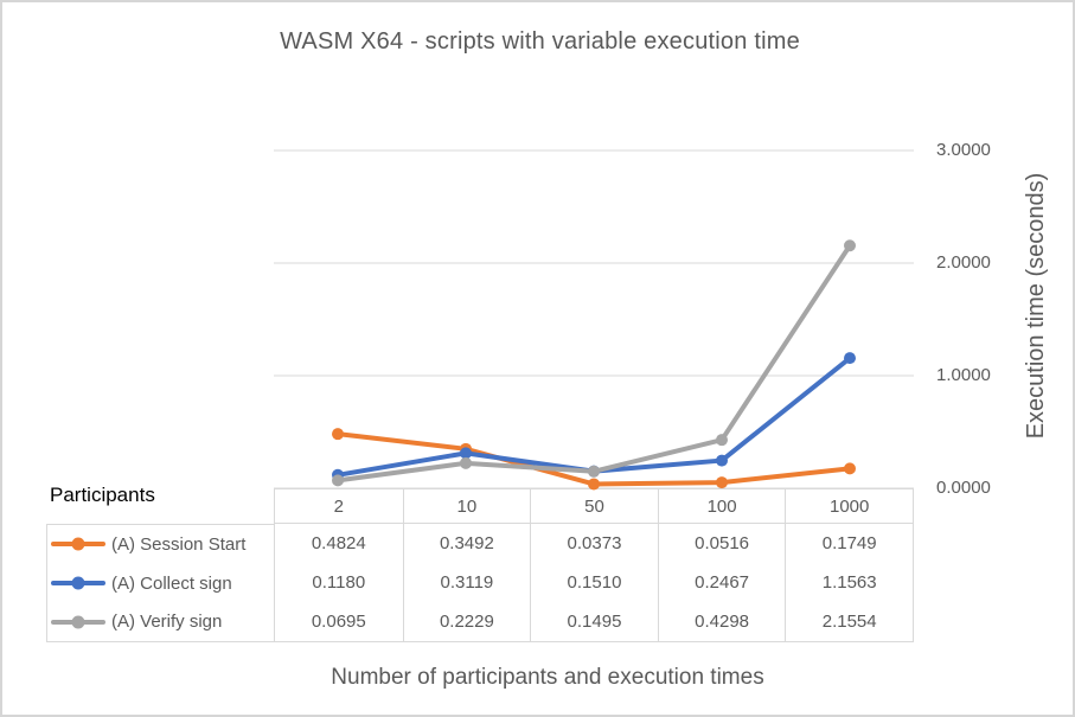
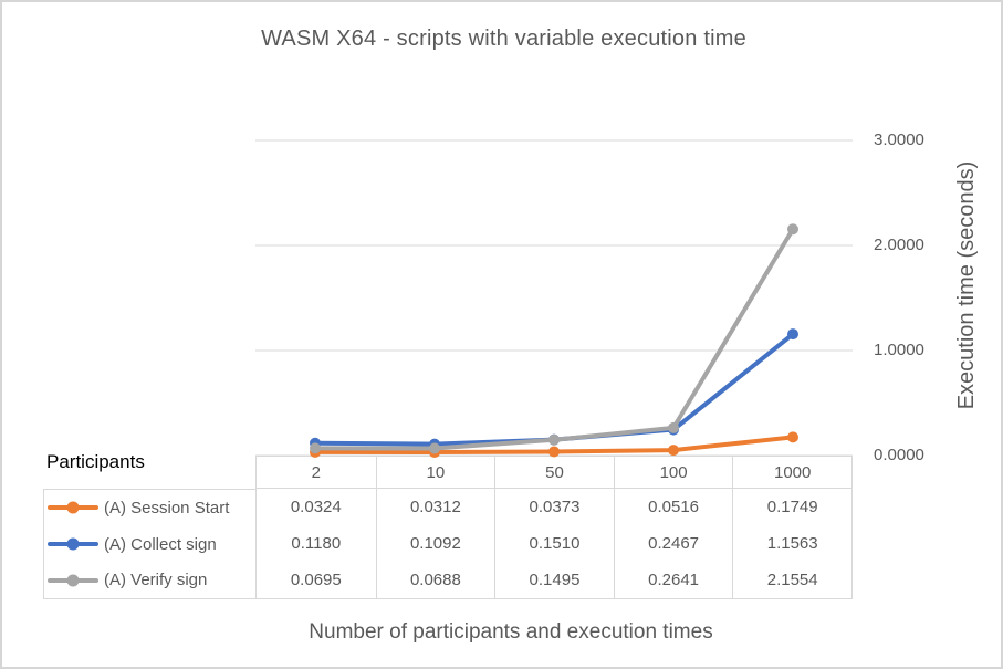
(A) Session Start/2: 0.4824 -> 0.0324
(A) Session Start/10: 0.3492 -> 0.0312
(A) Collect sign/10: 0.3119 -> 0.1092
(A) Verify sign/10: 0.2229 -> 0.0688
(A) Verify sign/100: 0.4298 -> 0.2641
